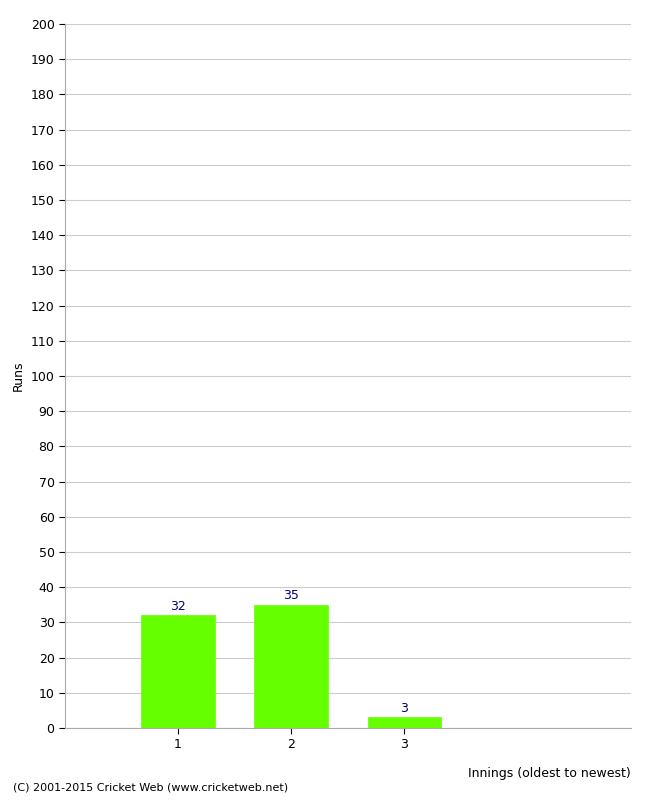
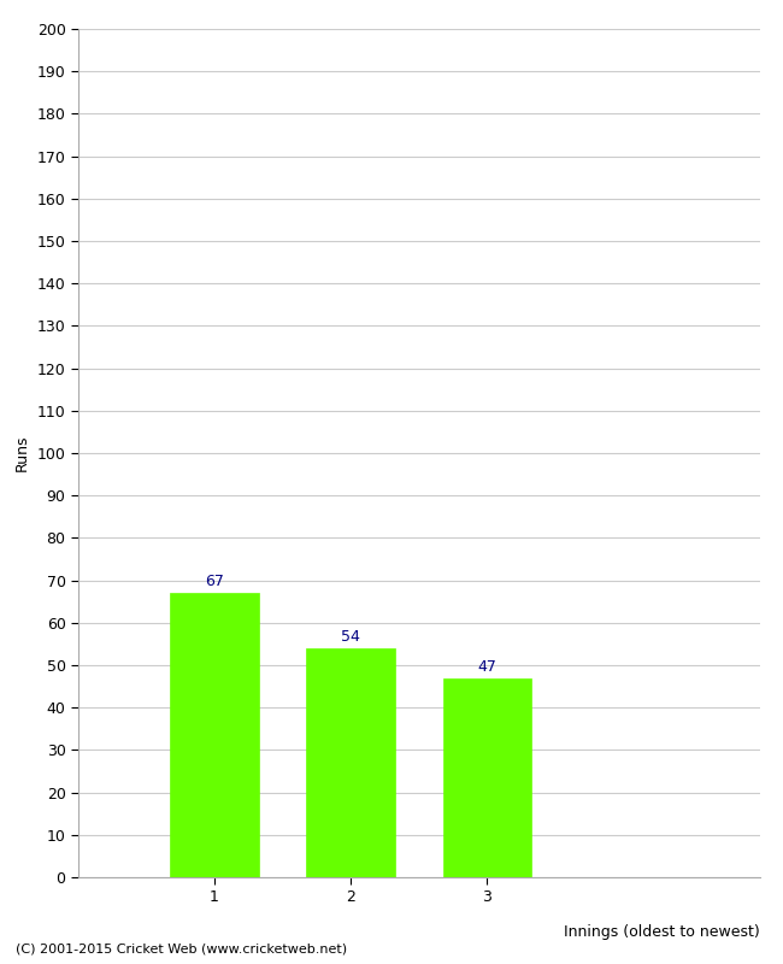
1: 32 -> 67
2: 35 -> 54
3: 3 -> 47
